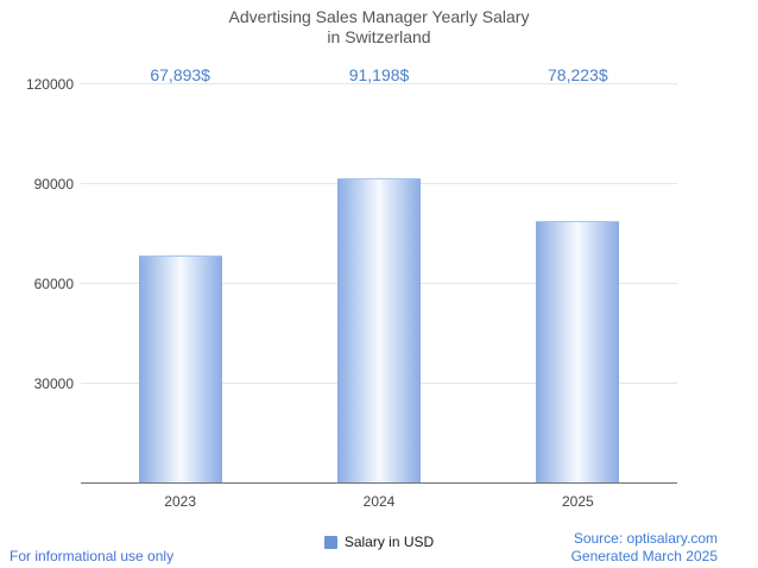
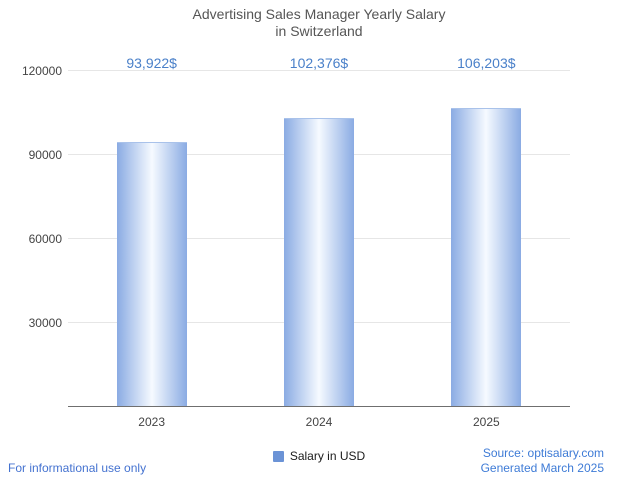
2023: 67,893 -> 93,922
2024: 91,198 -> 102,376
2025: 78,223 -> 106,203
